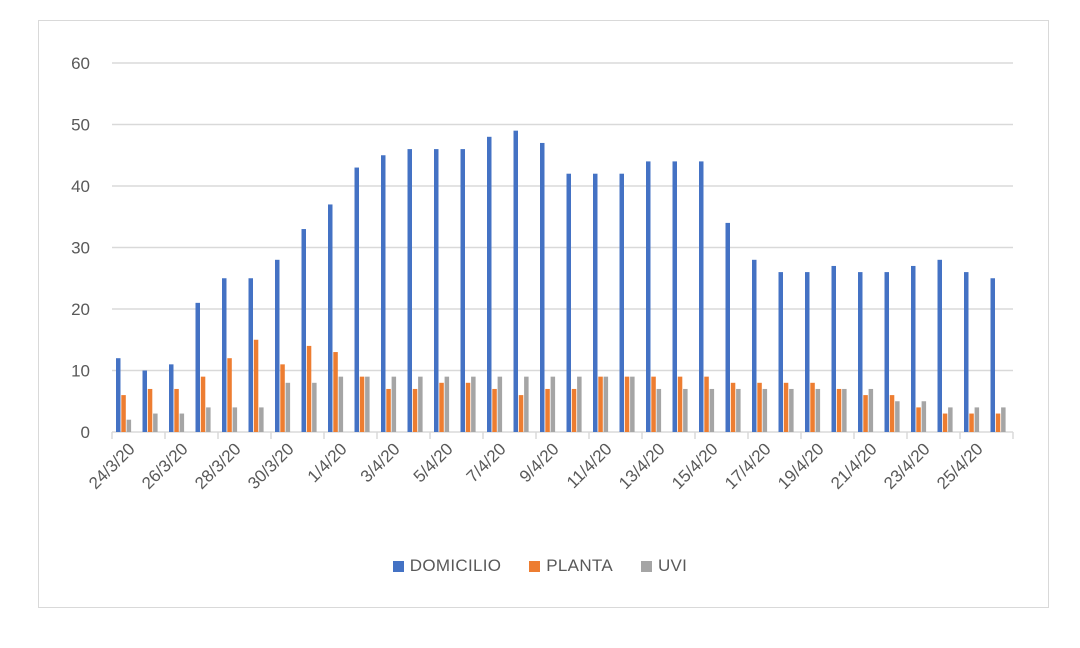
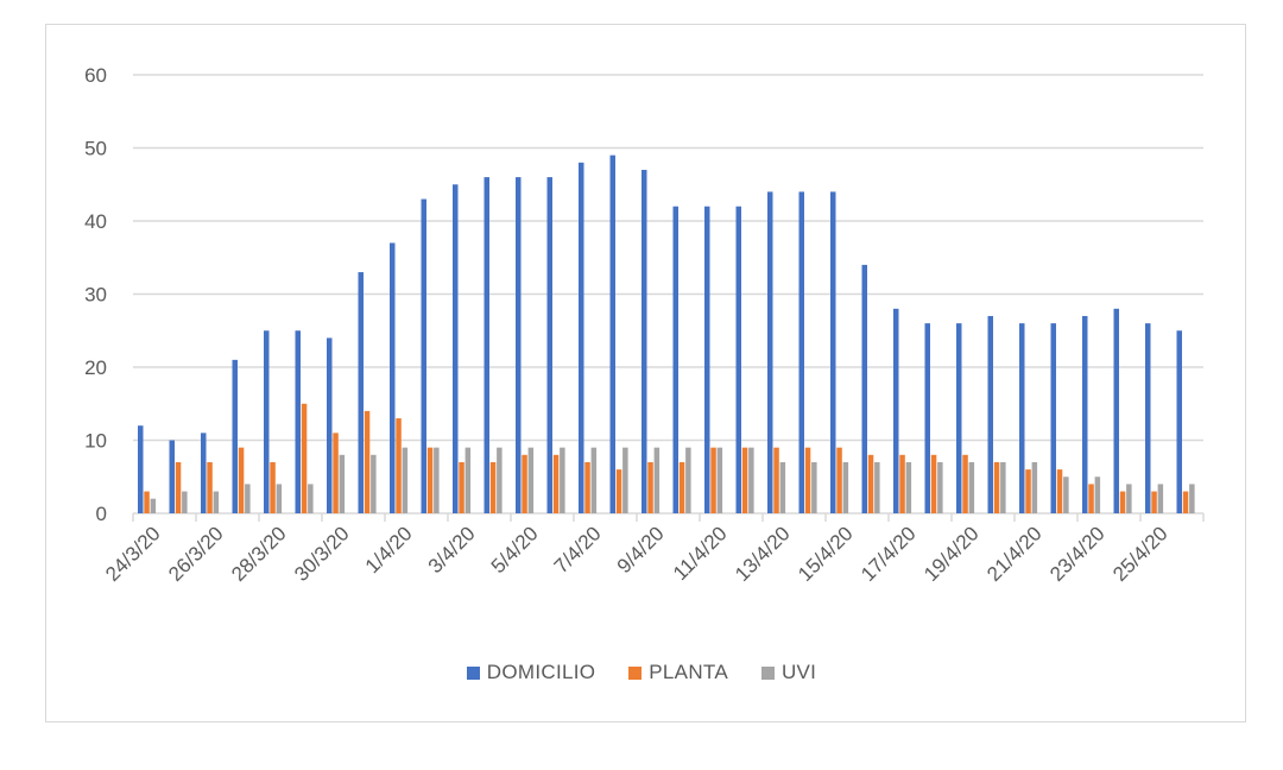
PLANTA/24/3/20: 6 -> 3
PLANTA/28/3/20: 12 -> 7
DOMICILIO/30/3/20: 28 -> 24
